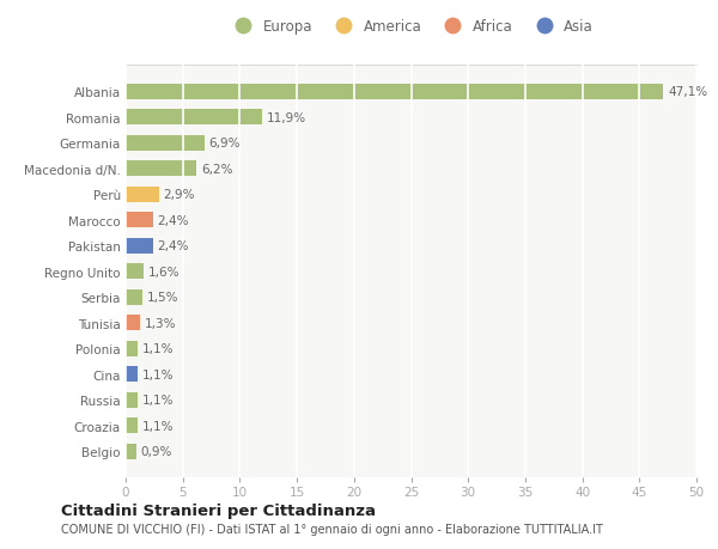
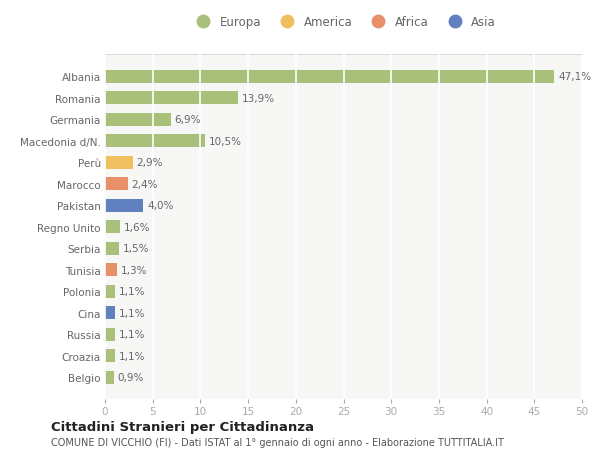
Romania: 11,9% -> 13,9%
Macedonia d/N.: 6,2% -> 10,5%
Pakistan: 2,4% -> 4,0%
